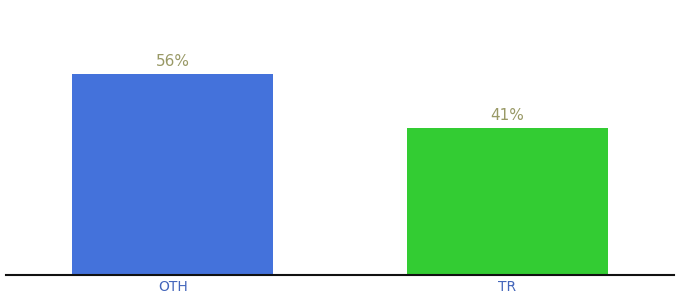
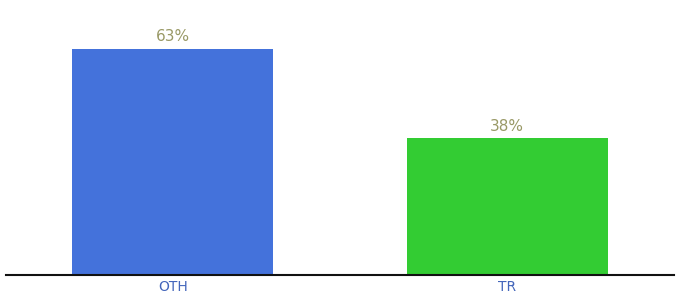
OTH: 56% -> 63%
TR: 41% -> 38%
